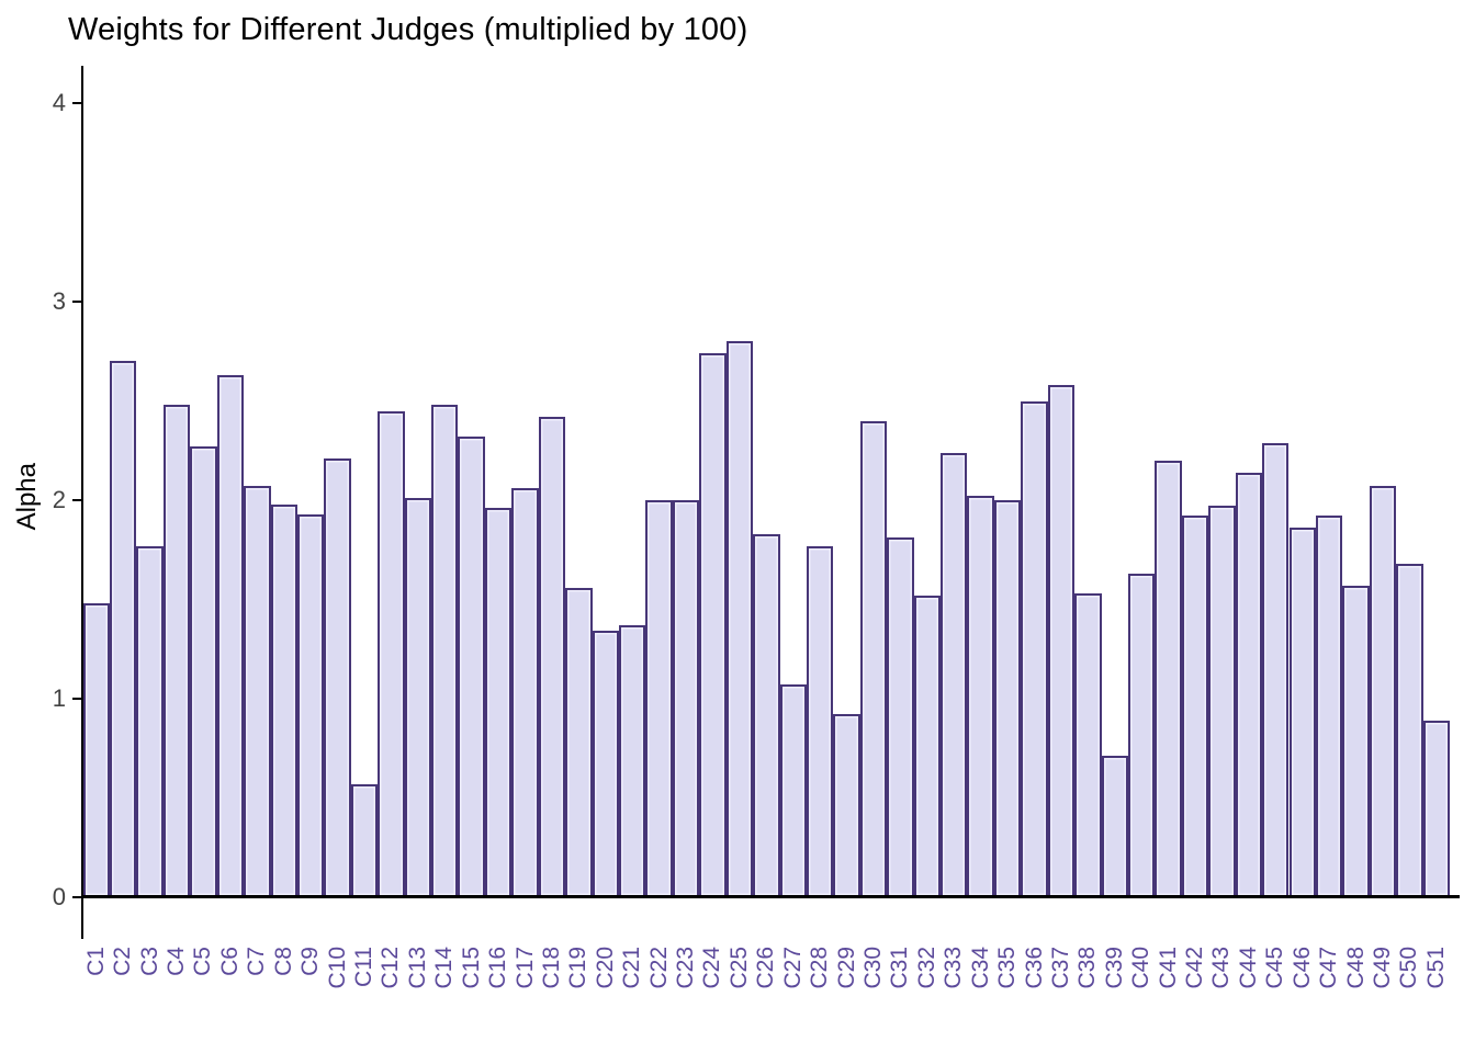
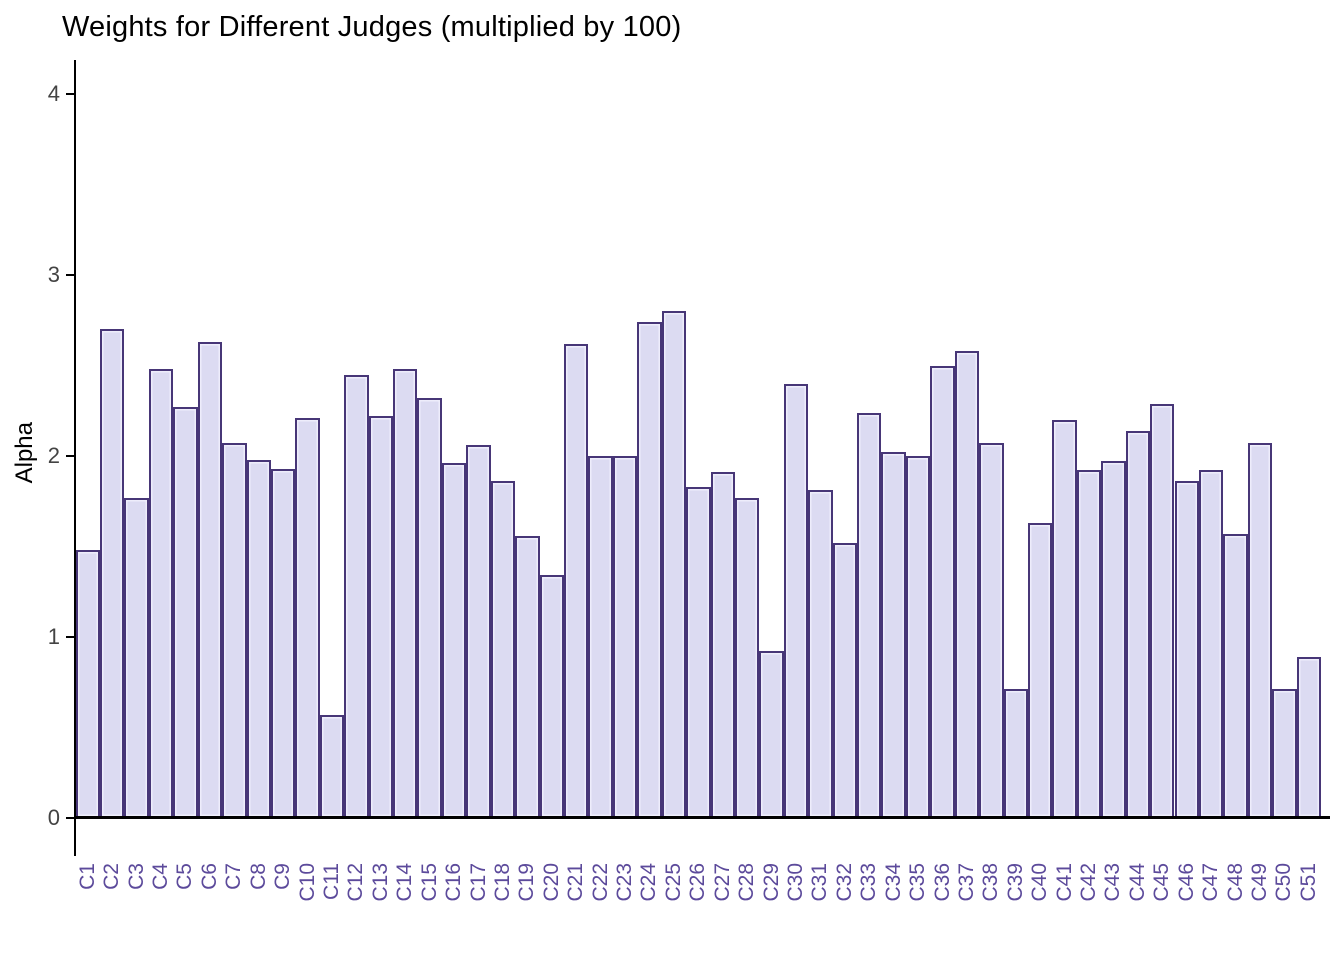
C13: 2.01 -> 2.22
C18: 2.42 -> 1.86
C21: 1.37 -> 2.62
C27: 1.07 -> 1.91
C38: 1.53 -> 2.07
C50: 1.68 -> 0.71
